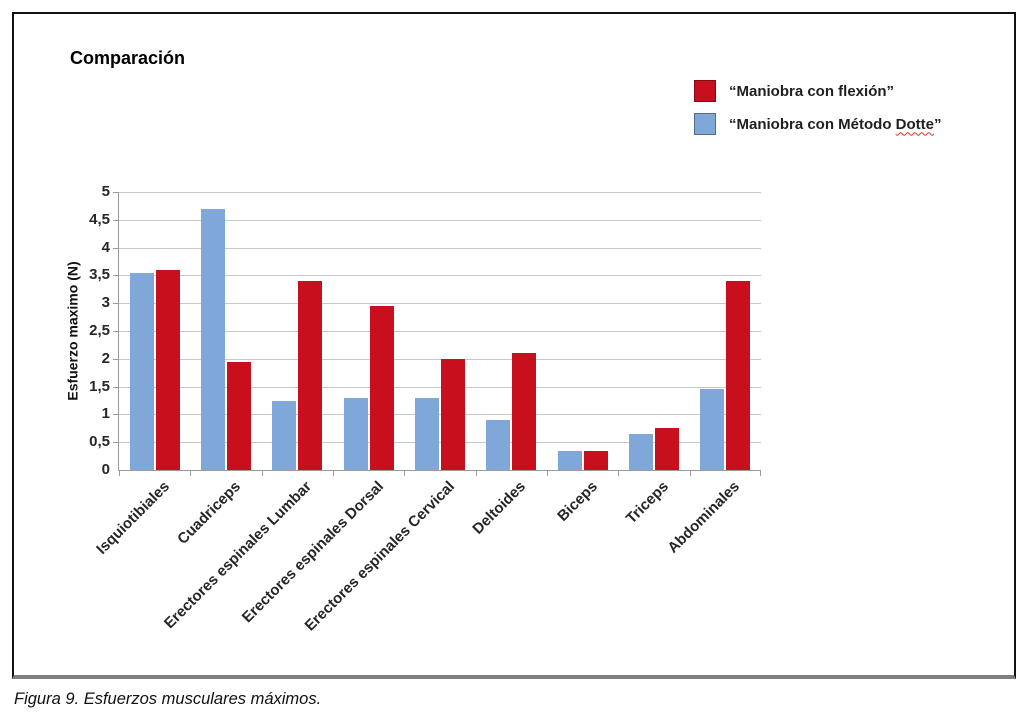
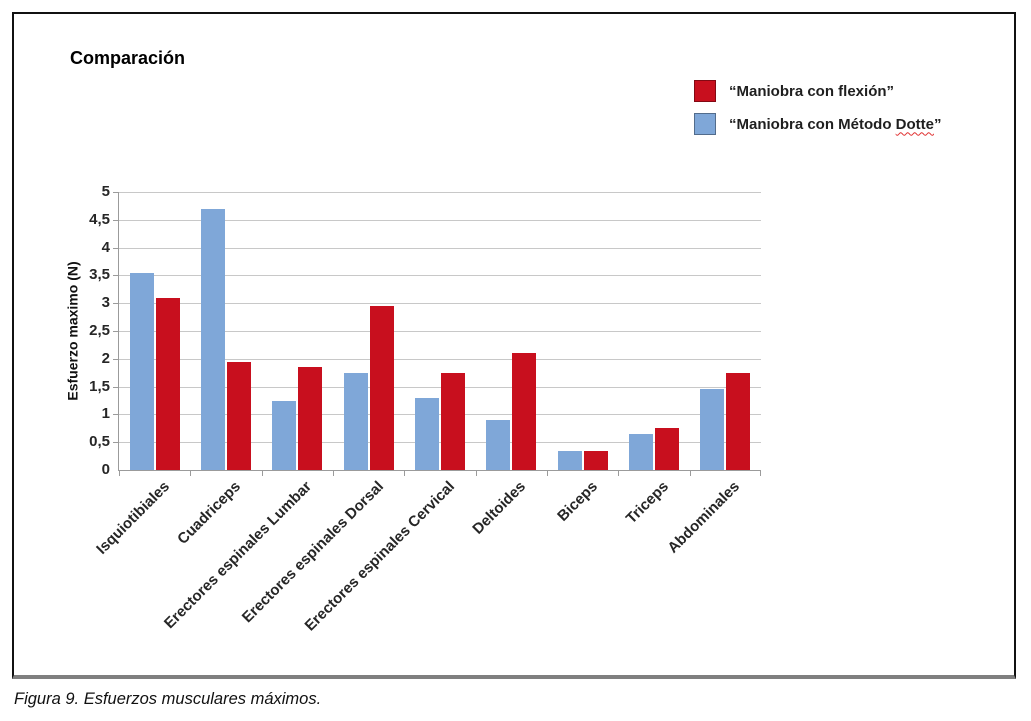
“Maniobra con flexión”/Isquiotibiales: 3.6 -> 3.1
“Maniobra con flexión”/Erectores espinales Lumbar: 3.4 -> 1.9
“Maniobra con Método Dotte”/Erectores espinales Dorsal: 1.3 -> 1.8
“Maniobra con flexión”/Erectores espinales Cervical: 2.0 -> 1.8
“Maniobra con flexión”/Abdominales: 3.4 -> 1.8
